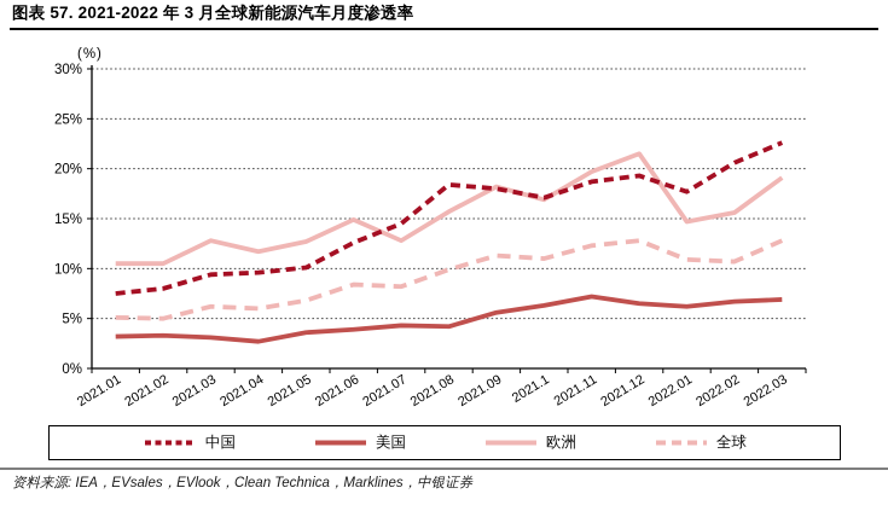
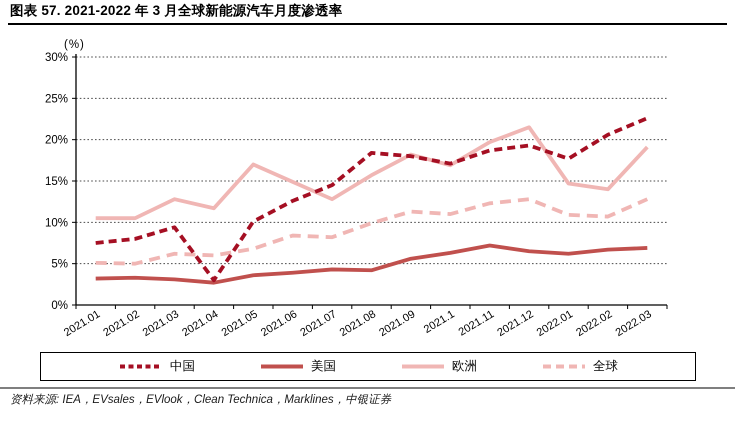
中国/2021.04: 10% -> 3%
欧洲/2021.05: 13% -> 17%
欧洲/2022.02: 16% -> 14%
